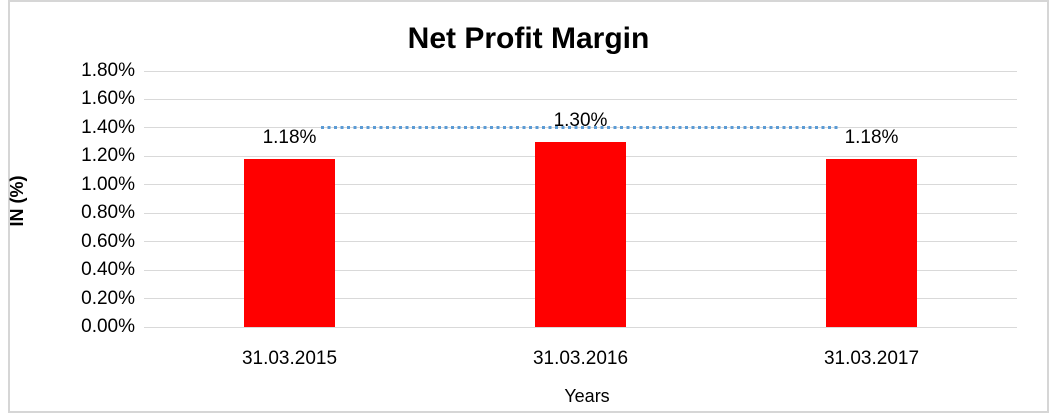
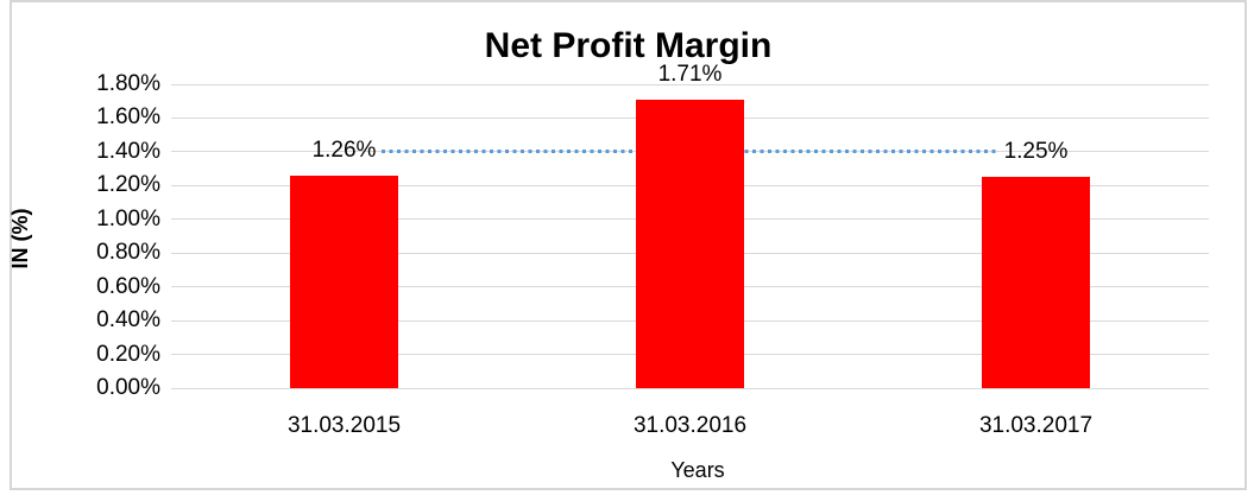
31.03.2015: 1.18% -> 1.26%
31.03.2016: 1.30% -> 1.71%
31.03.2017: 1.18% -> 1.25%
